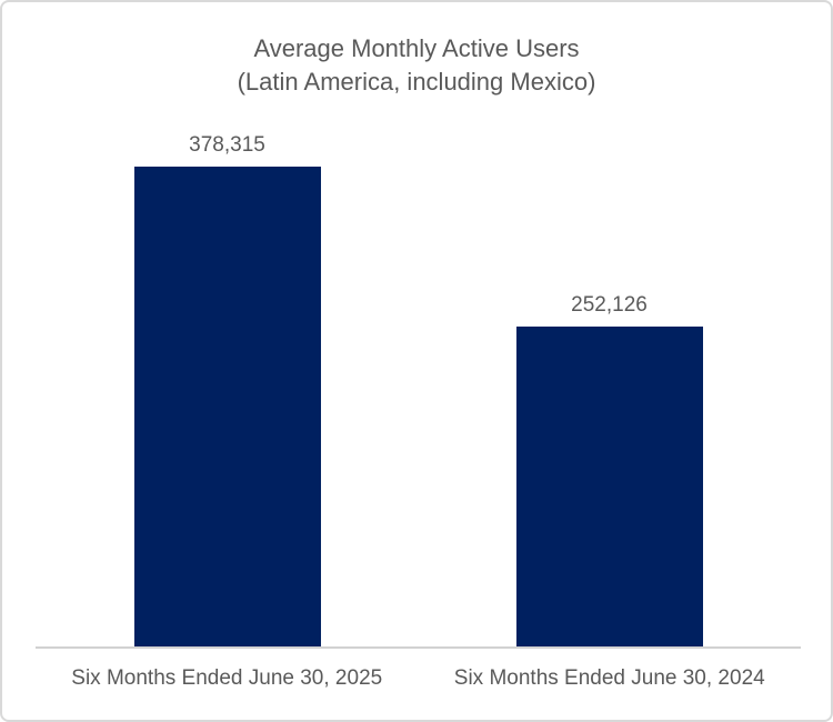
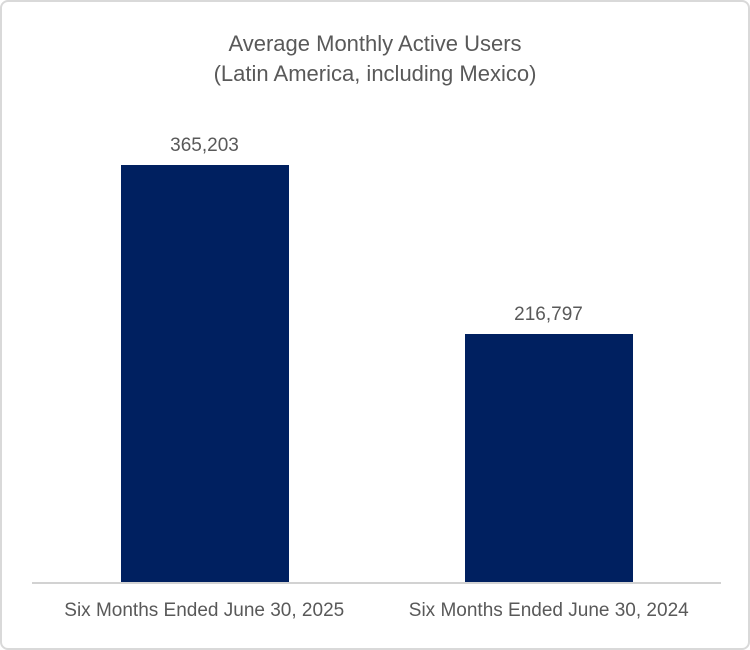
Six Months Ended June 30, 2025: 378,315 -> 365,203
Six Months Ended June 30, 2024: 252,126 -> 216,797
